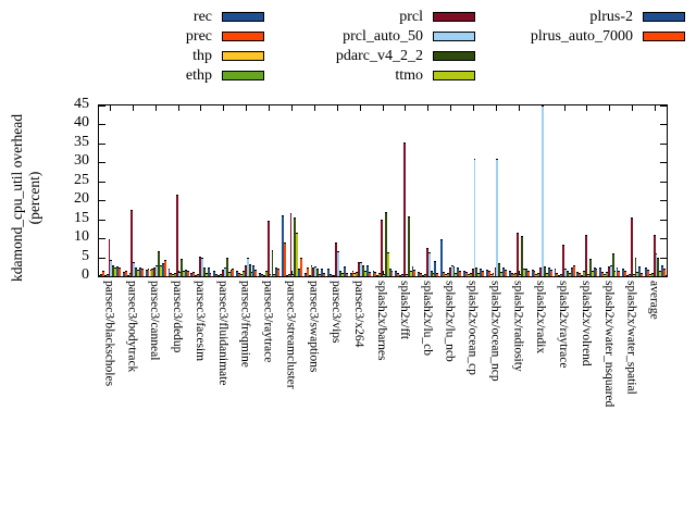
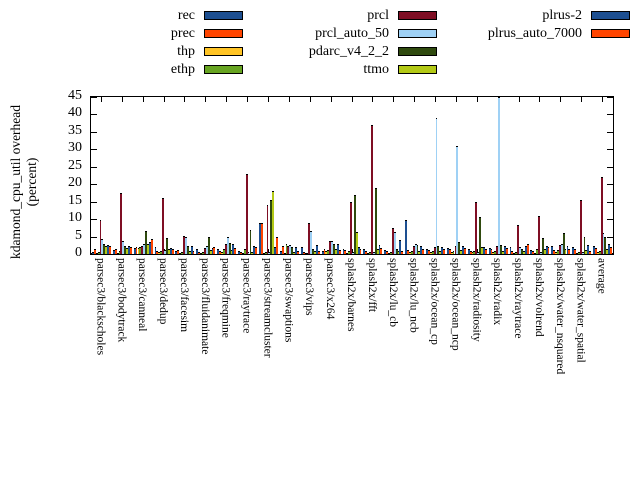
prcl/parsec3/dedup: 22 -> 16
prcl/parsec3/raytrace: 14 -> 23
rec/parsec3/streamcluster: 16 -> 9
prcl/parsec3/streamcluster: 16 -> 14
ttmo/parsec3/streamcluster: 12 -> 18
prcl/splash2x/fft: 35 -> 37
pdarc_v4_2_2/splash2x/fft: 16 -> 19
prcl_auto_50/splash2x/ocean_cp: 31 -> 39
prcl/splash2x/radiosity: 12 -> 15
prcl/average: 11 -> 22
